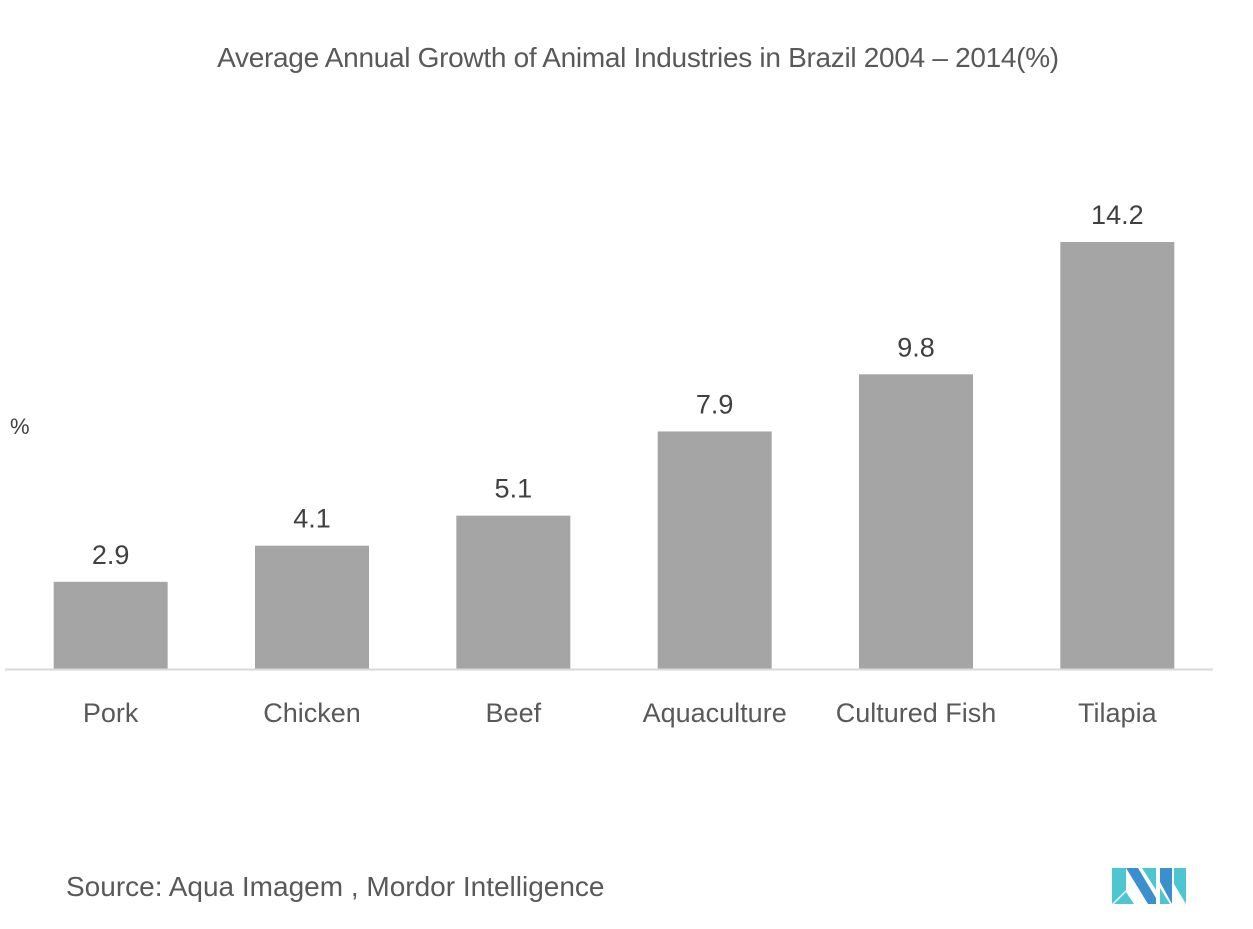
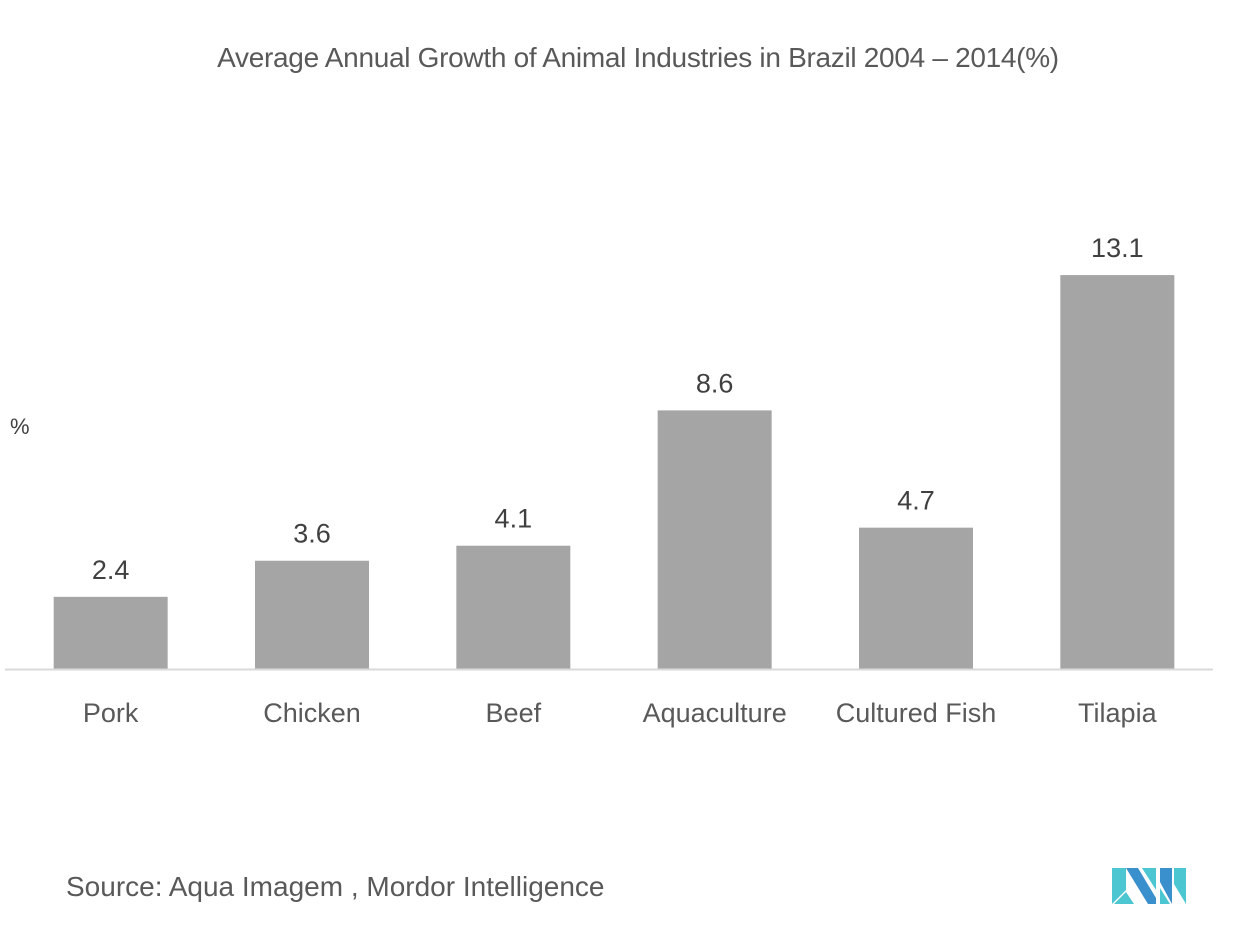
Pork: 2.9 -> 2.4
Chicken: 4.1 -> 3.6
Beef: 5.1 -> 4.1
Aquaculture: 7.9 -> 8.6
Cultured Fish: 9.8 -> 4.7
Tilapia: 14.2 -> 13.1
